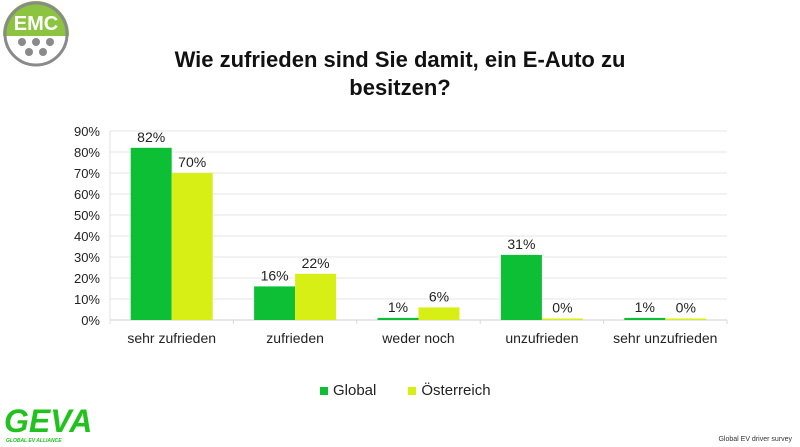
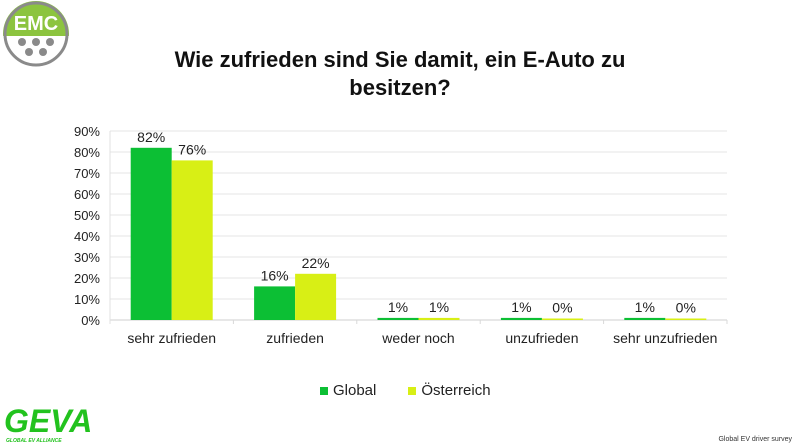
Österreich/sehr zufrieden: 70% -> 76%
Österreich/weder noch: 6% -> 1%
Global/unzufrieden: 31% -> 1%
